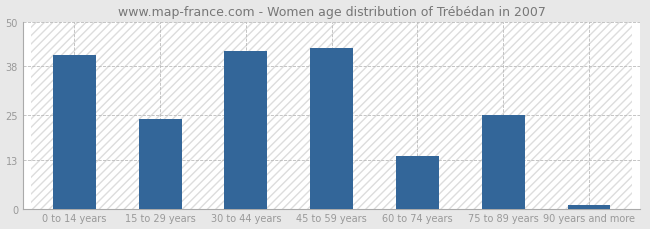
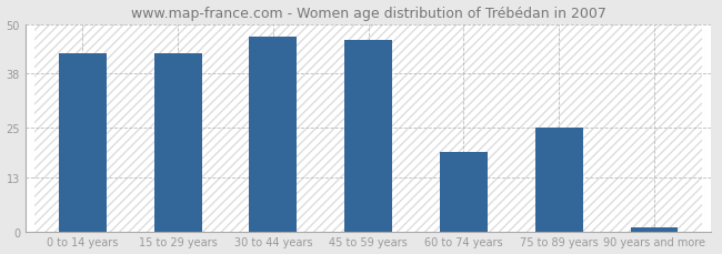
0 to 14 years: 41 -> 43
15 to 29 years: 24 -> 43
30 to 44 years: 42 -> 47
45 to 59 years: 43 -> 46
60 to 74 years: 14 -> 19
